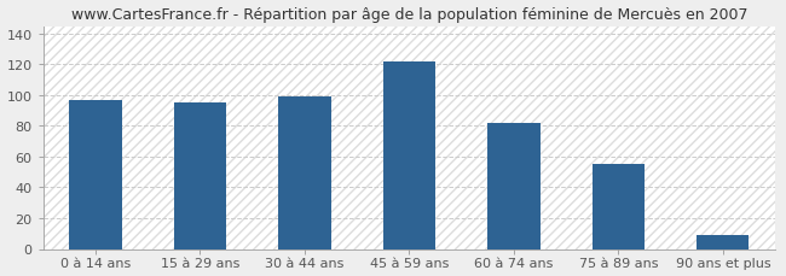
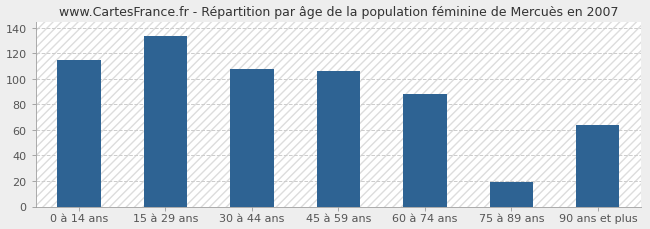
0 à 14 ans: 97 -> 115
15 à 29 ans: 95 -> 134
30 à 44 ans: 99 -> 108
45 à 59 ans: 122 -> 106
60 à 74 ans: 82 -> 88
75 à 89 ans: 55 -> 19
90 ans et plus: 9 -> 64
